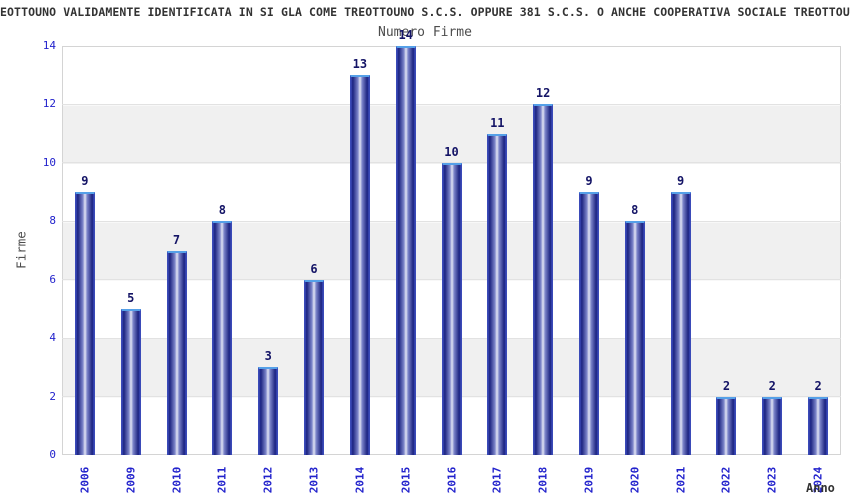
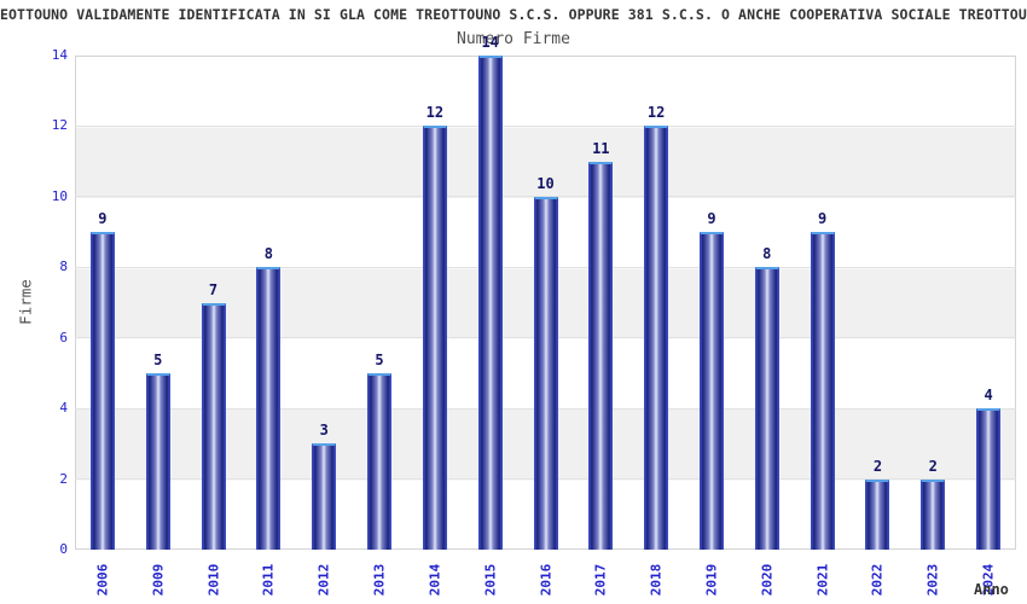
2013: 6 -> 5
2014: 13 -> 12
2024: 2 -> 4
